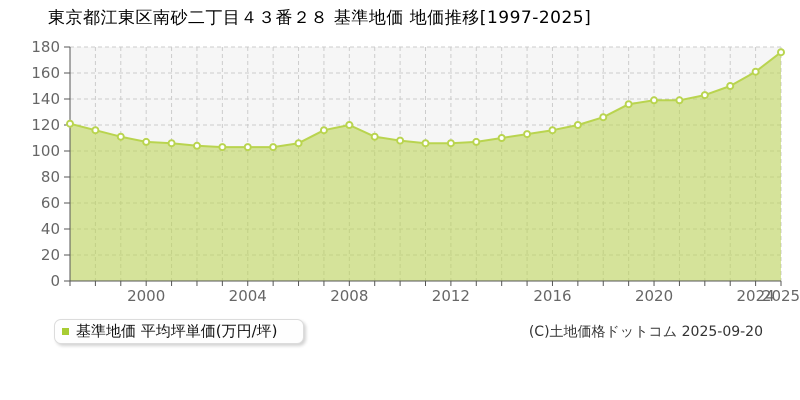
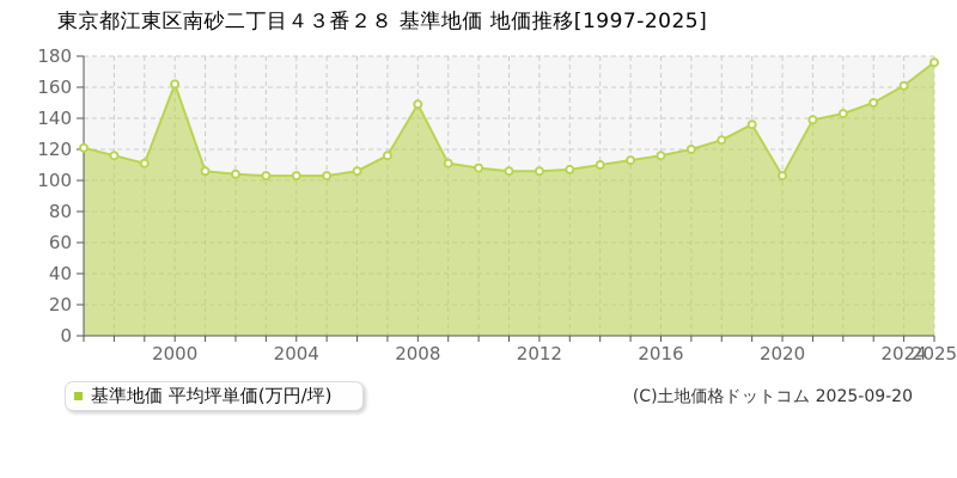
2000: 107 -> 162
2008: 120 -> 149
2020: 139 -> 103
